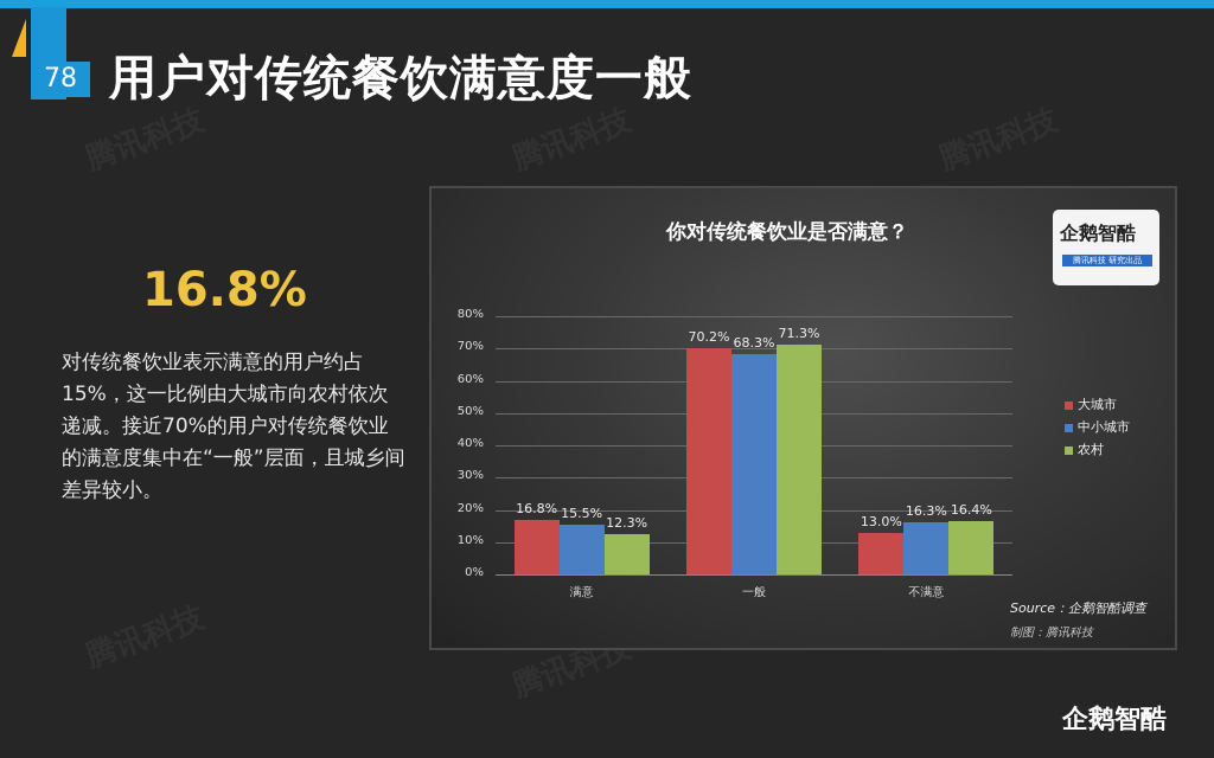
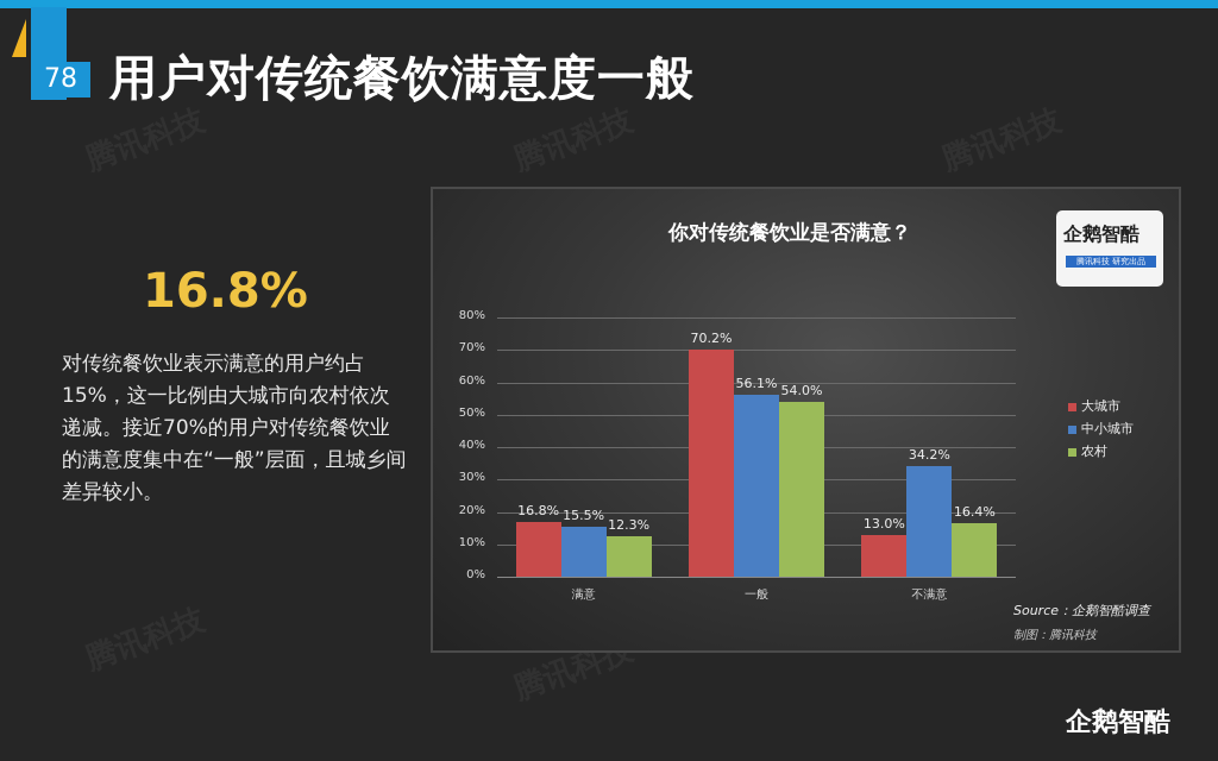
中小城市/一般: 68.3% -> 56.1%
农村/一般: 71.3% -> 54.0%
中小城市/不满意: 16.3% -> 34.2%
